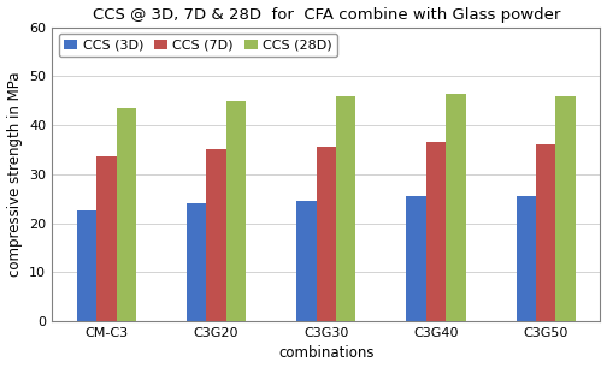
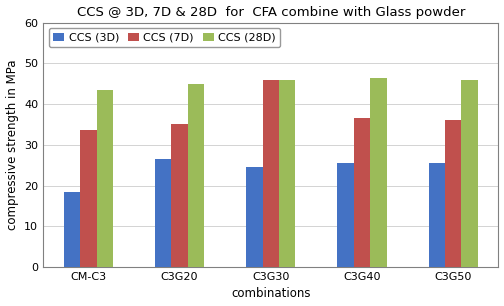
CCS (3D)/CM-C3: 22.5 -> 18.5
CCS (3D)/C3G20: 24.0 -> 26.5
CCS (7D)/C3G30: 35.5 -> 46.0
